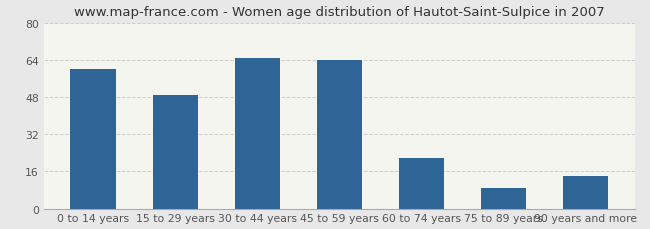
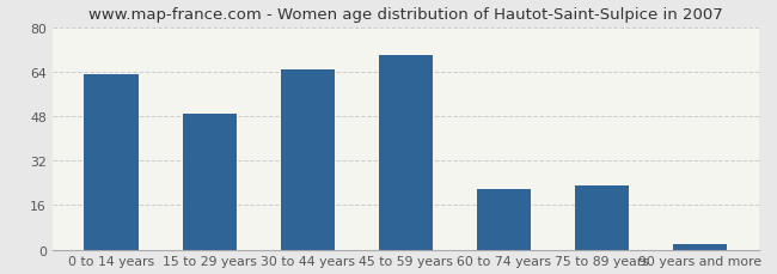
0 to 14 years: 60 -> 63
45 to 59 years: 64 -> 70
75 to 89 years: 9 -> 23
90 years and more: 14 -> 2
